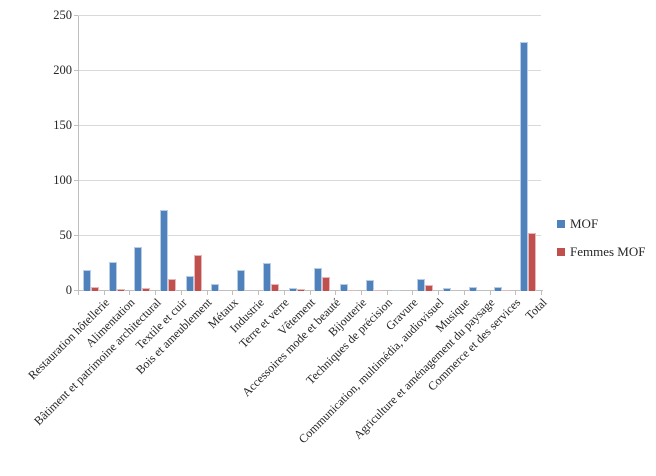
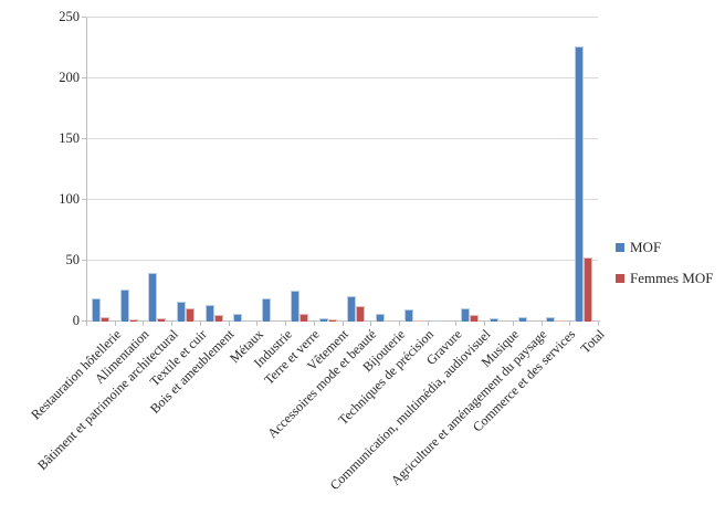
MOF/Textile et cuir: 74 -> 16
Femmes MOF/Bois et ameublement: 33 -> 5
